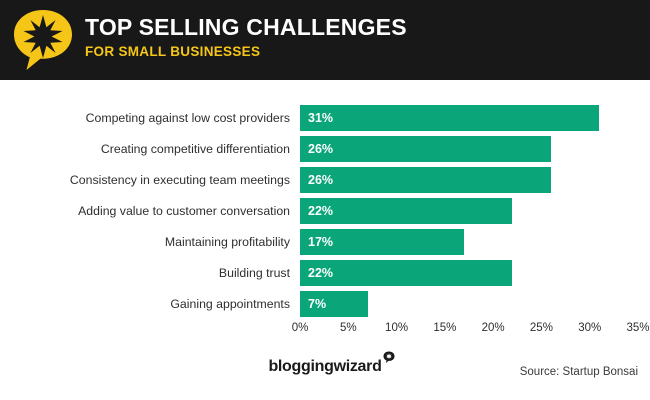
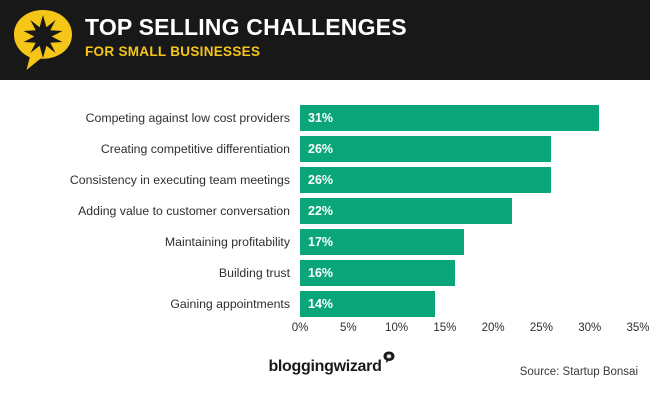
Building trust: 22% -> 16%
Gaining appointments: 7% -> 14%
